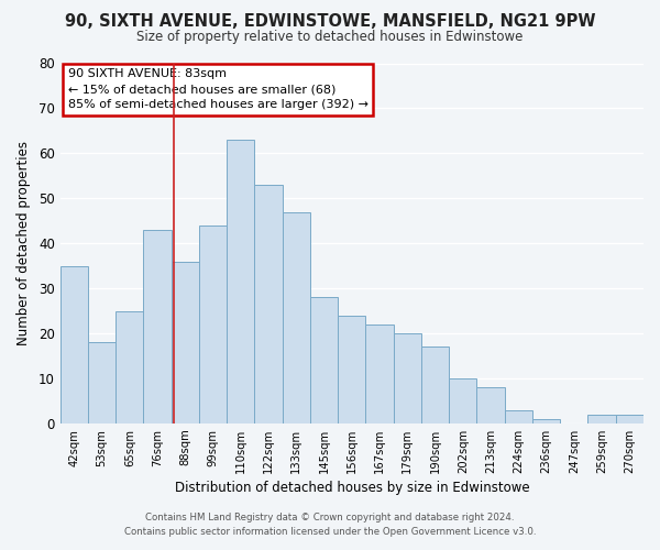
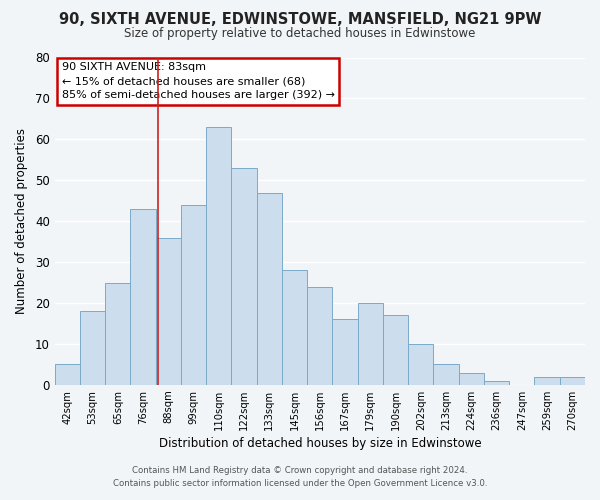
42sqm: 35 -> 5
167sqm: 22 -> 16
213sqm: 8 -> 5
